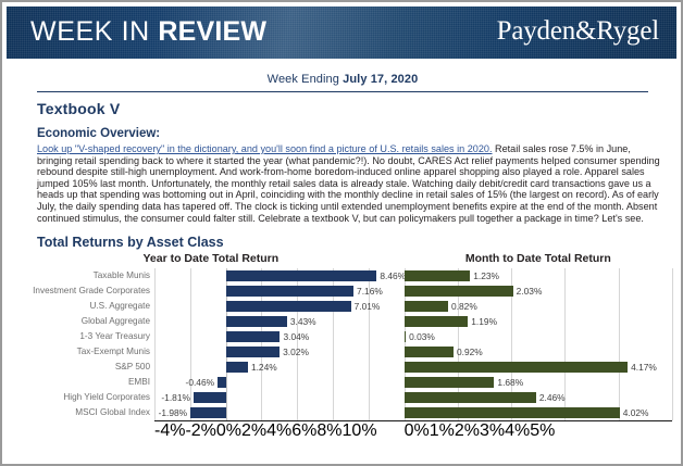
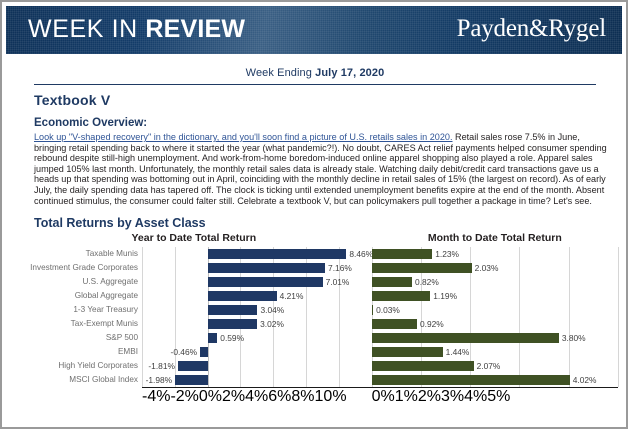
Year to Date Total Return/Global Aggregate: 3.43% -> 4.21%
Year to Date Total Return/S&P 500: 1.24% -> 0.59%
Month to Date Total Return/S&P 500: 4.17% -> 3.80%
Month to Date Total Return/EMBI: 1.68% -> 1.44%
Month to Date Total Return/High Yield Corporates: 2.46% -> 2.07%
